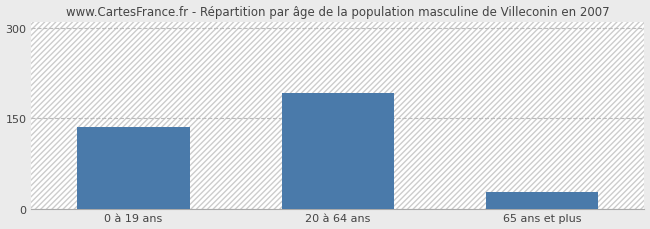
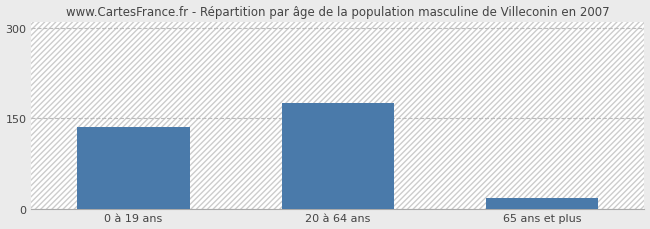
20 à 64 ans: 192 -> 175
65 ans et plus: 28 -> 18
